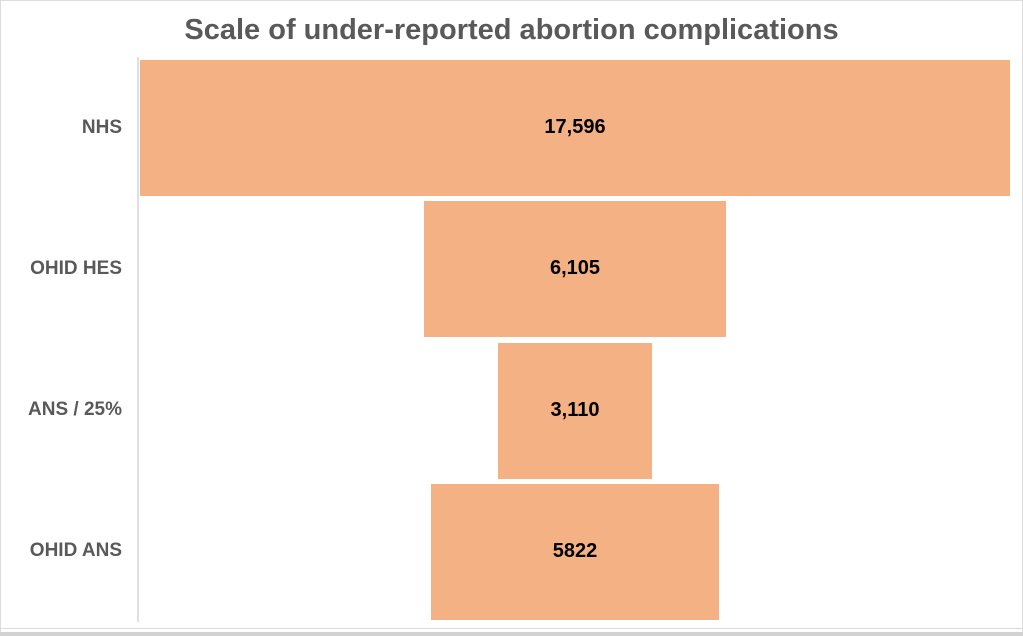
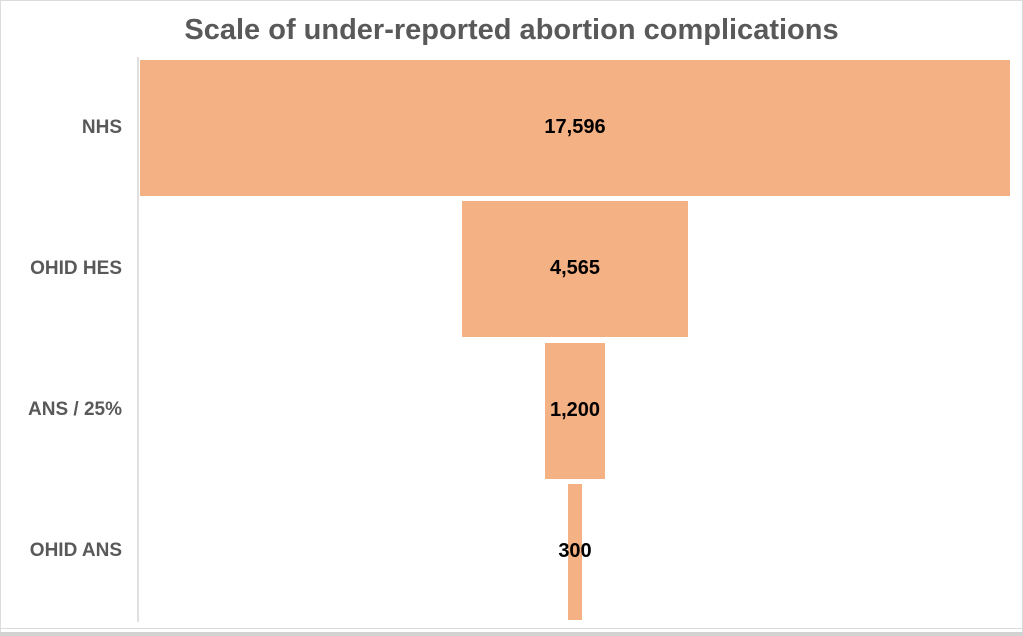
OHID HES: 6,105 -> 4,565
ANS / 25%: 3,110 -> 1,200
OHID ANS: 5822 -> 300
